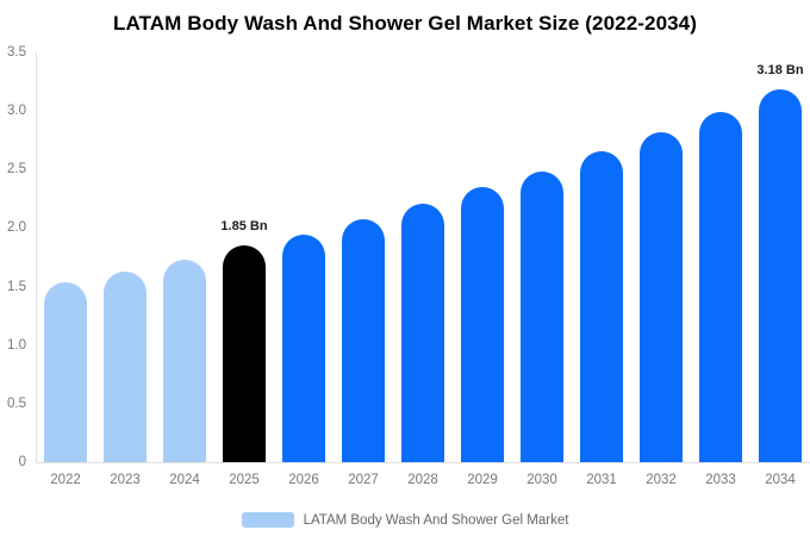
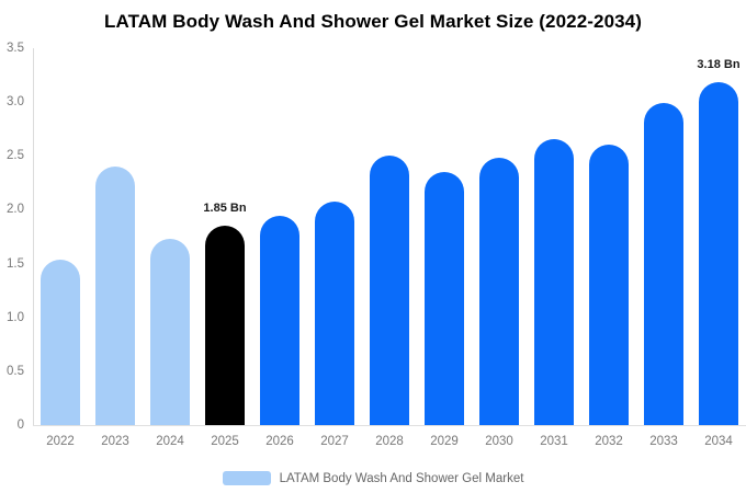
2023: 1.6 -> 2.4
2028: 2.2 -> 2.5
2032: 2.8 -> 2.6
